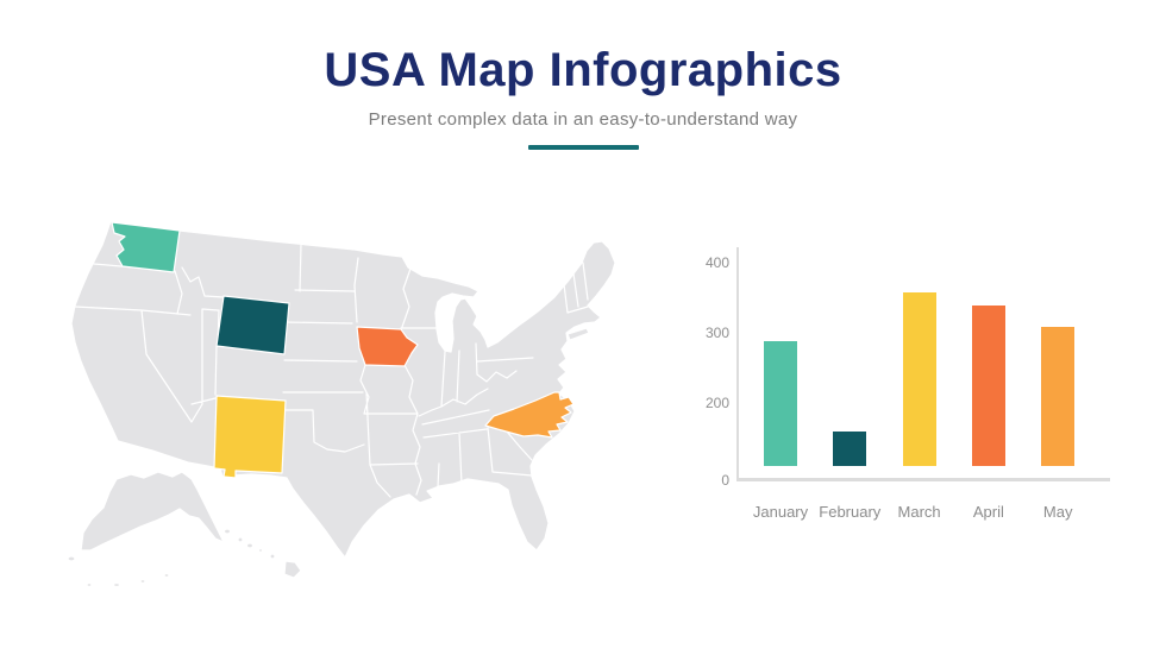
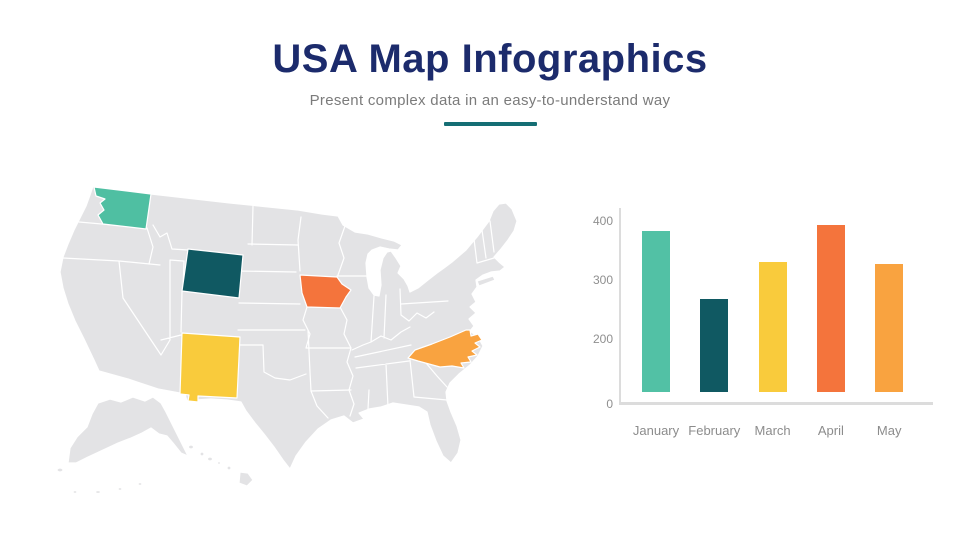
January: 290 -> 380
February: 130 -> 270
March: 360 -> 330
April: 340 -> 400
May: 310 -> 330
